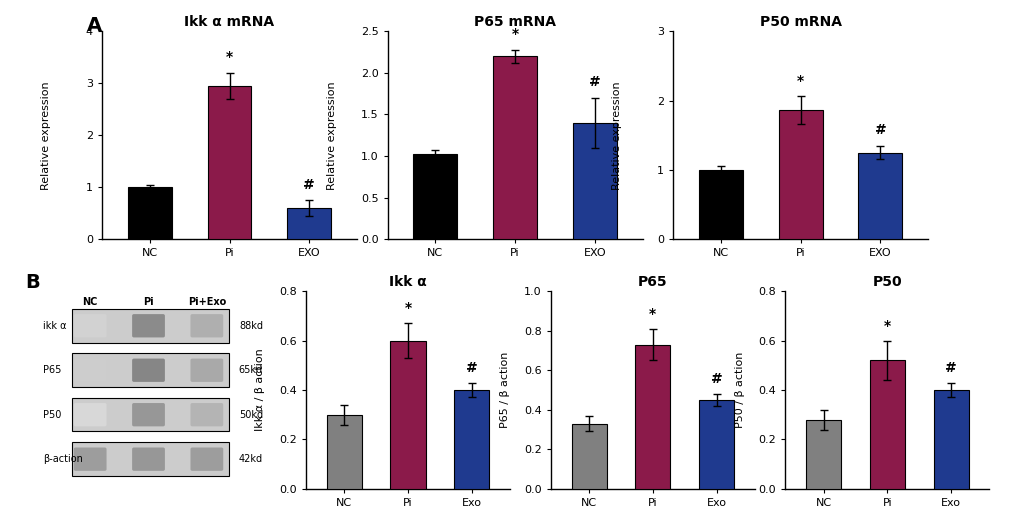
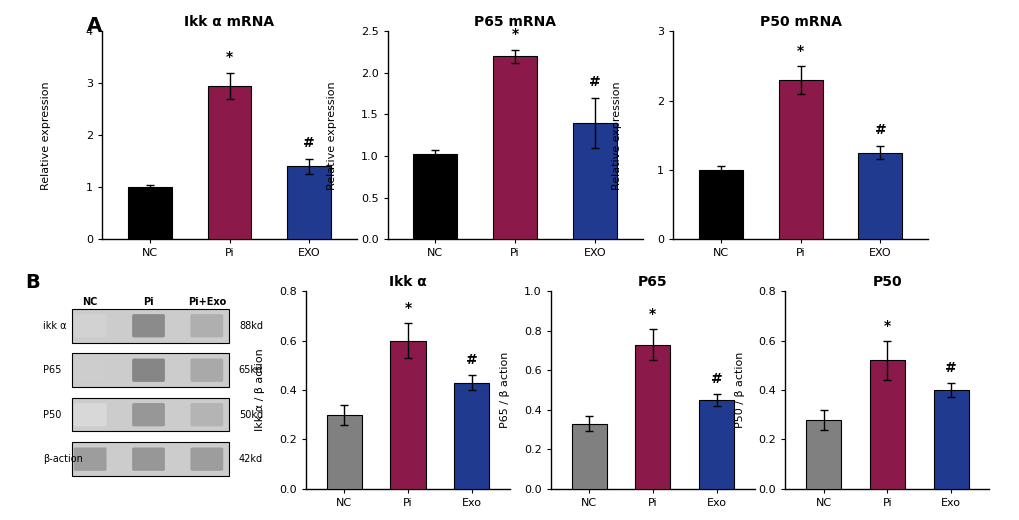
Ikk α mRNA/EXO: 0.60 -> 1.40
P50 mRNA/Pi: 1.86 -> 2.30
Ikk α/Exo: 0.40 -> 0.43
